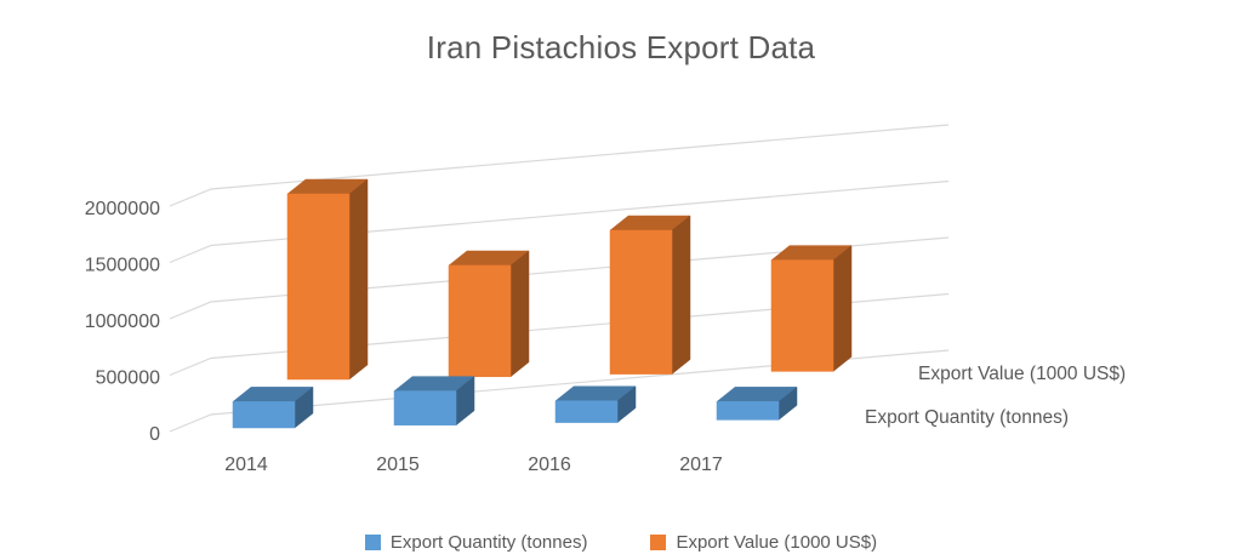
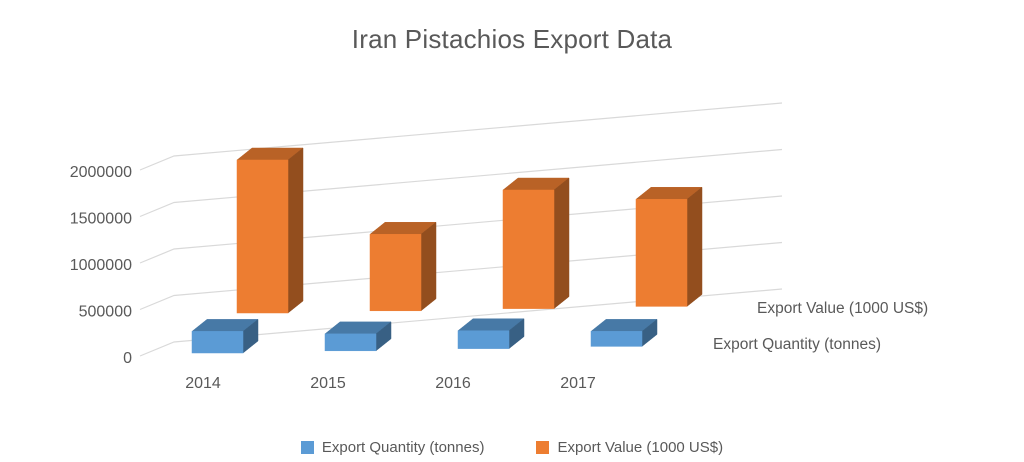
Export Quantity (tonnes)/2015: 300000 -> 200000
Export Value (1000 US$)/2015: 1200000 -> 1000000
Export Value (1000 US$)/2017: 1200000 -> 1400000
